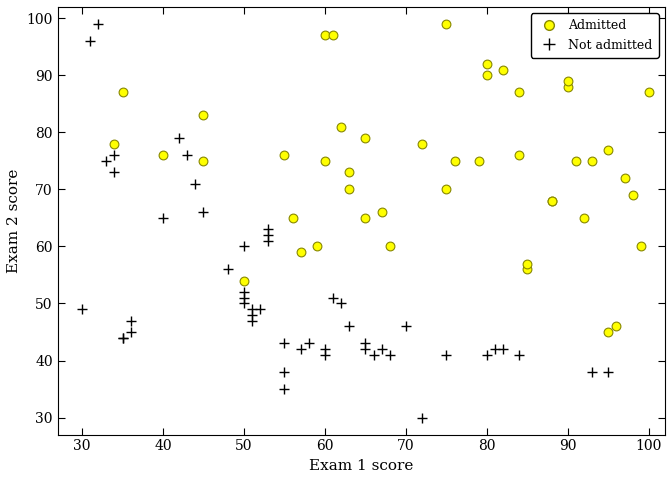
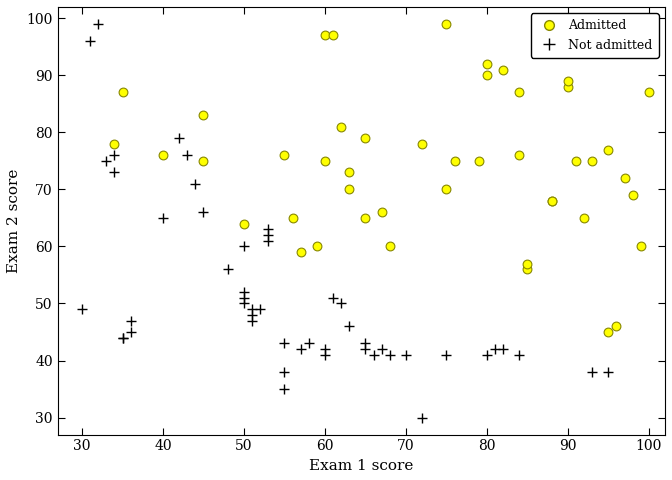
Admitted/50: 54 -> 64
Not admitted/70: 46 -> 41
